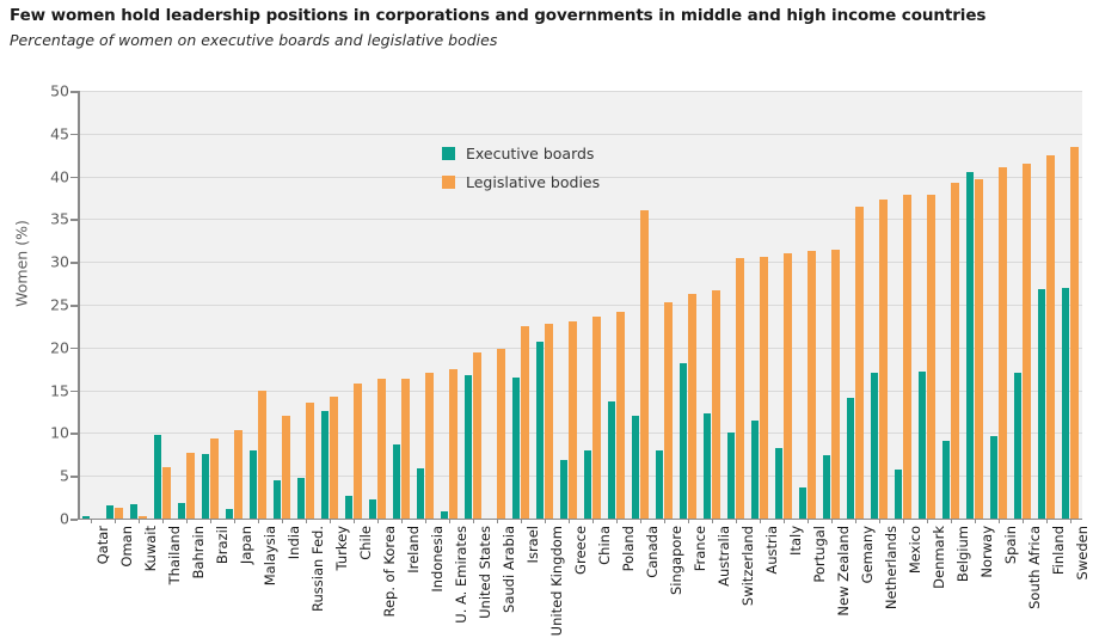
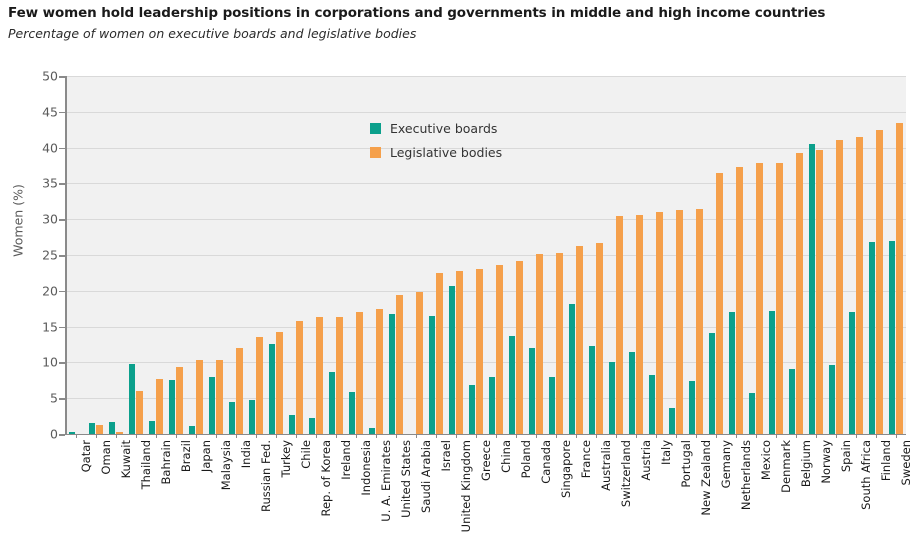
Legislative bodies/Malaysia: 15 -> 10
Legislative bodies/Canada: 36 -> 25
